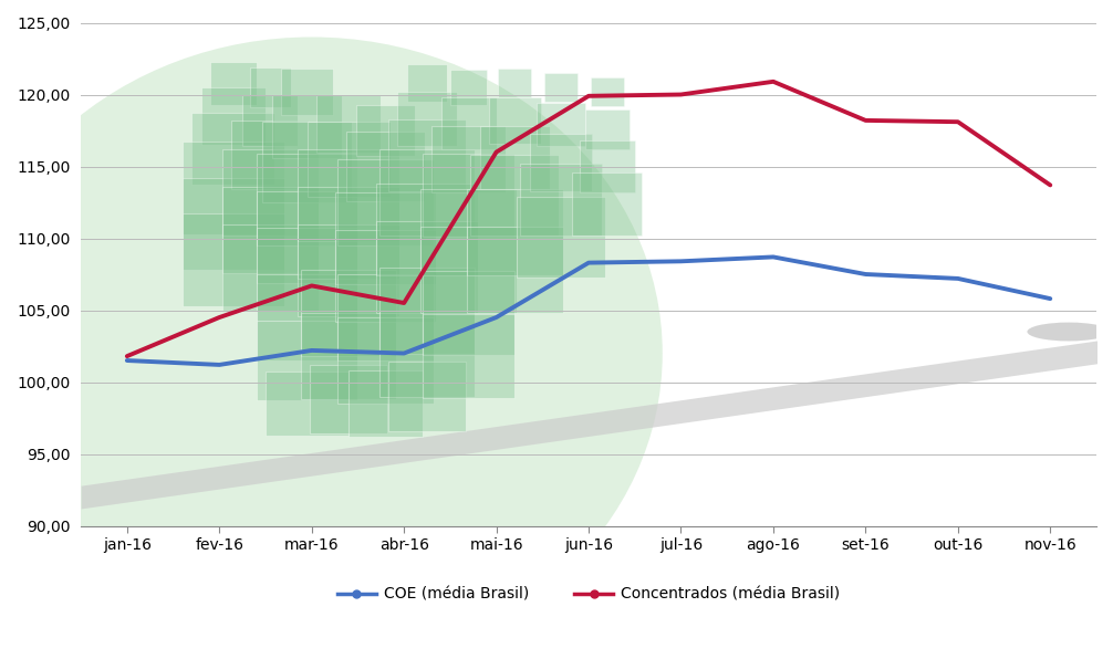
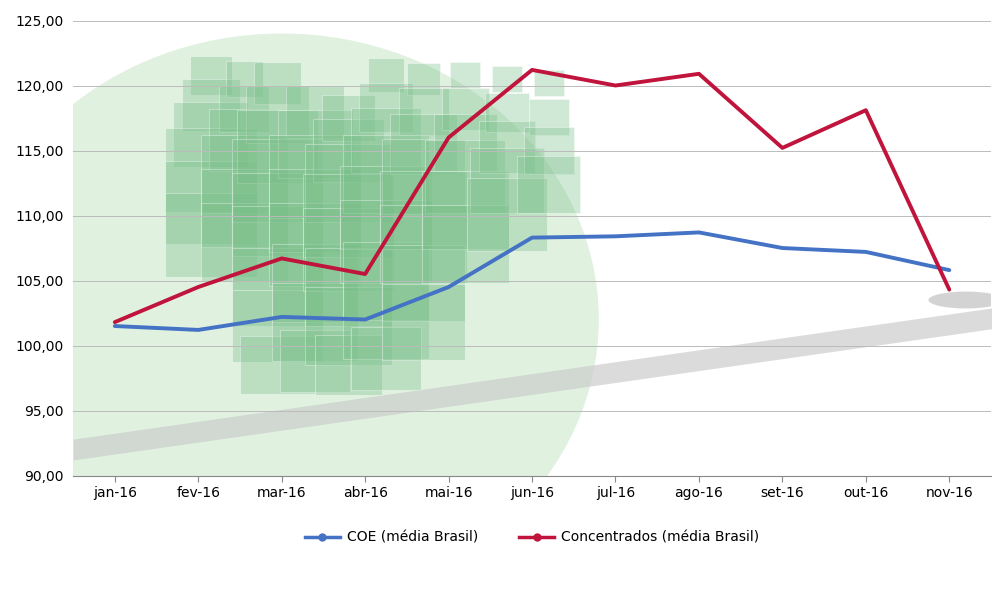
Concentrados (média Brasil)/jun-16: 119,9 -> 121,2
Concentrados (média Brasil)/set-16: 118,2 -> 115,2
Concentrados (média Brasil)/nov-16: 113,7 -> 104,3
